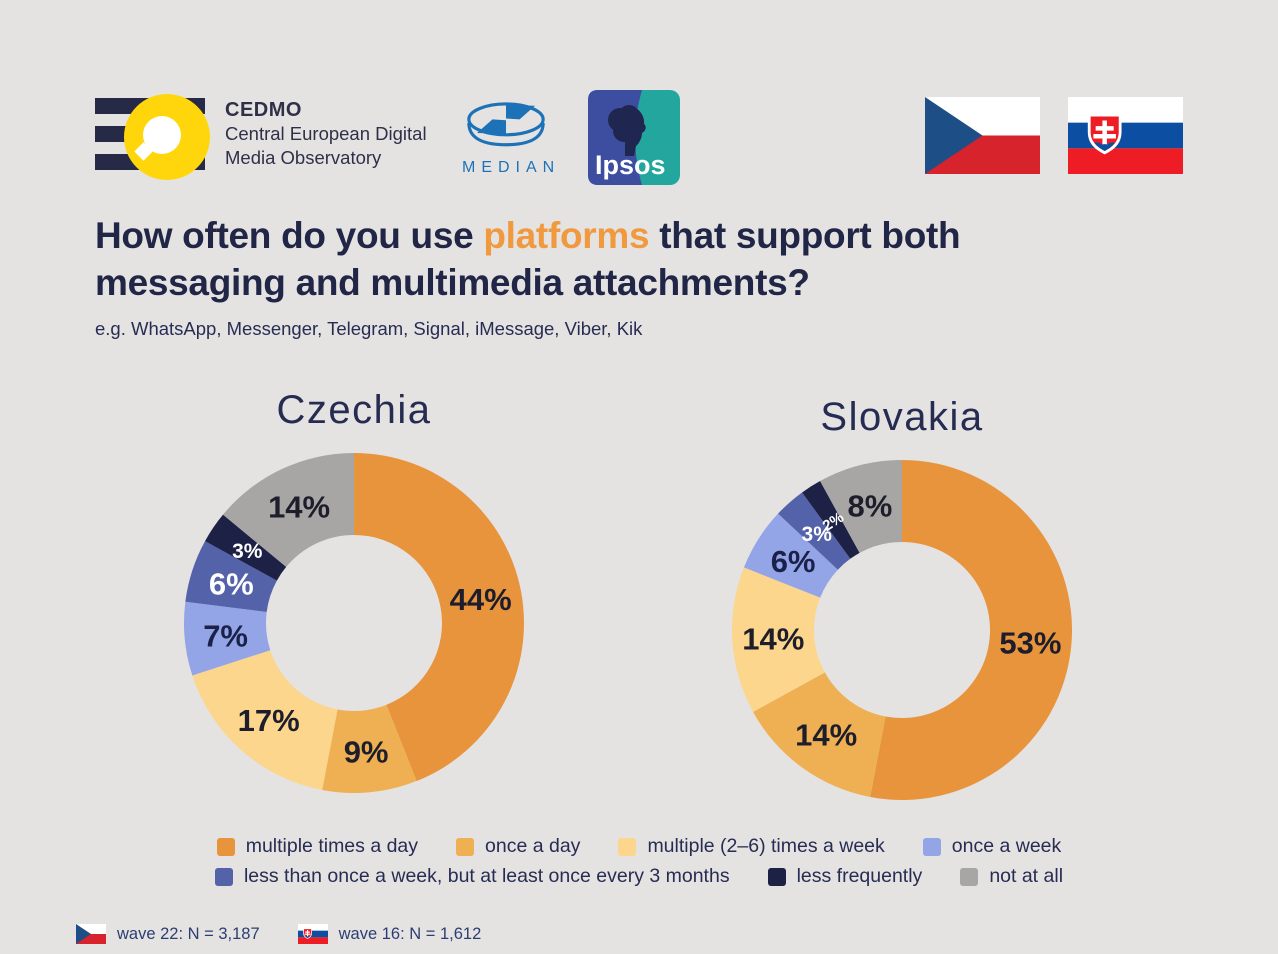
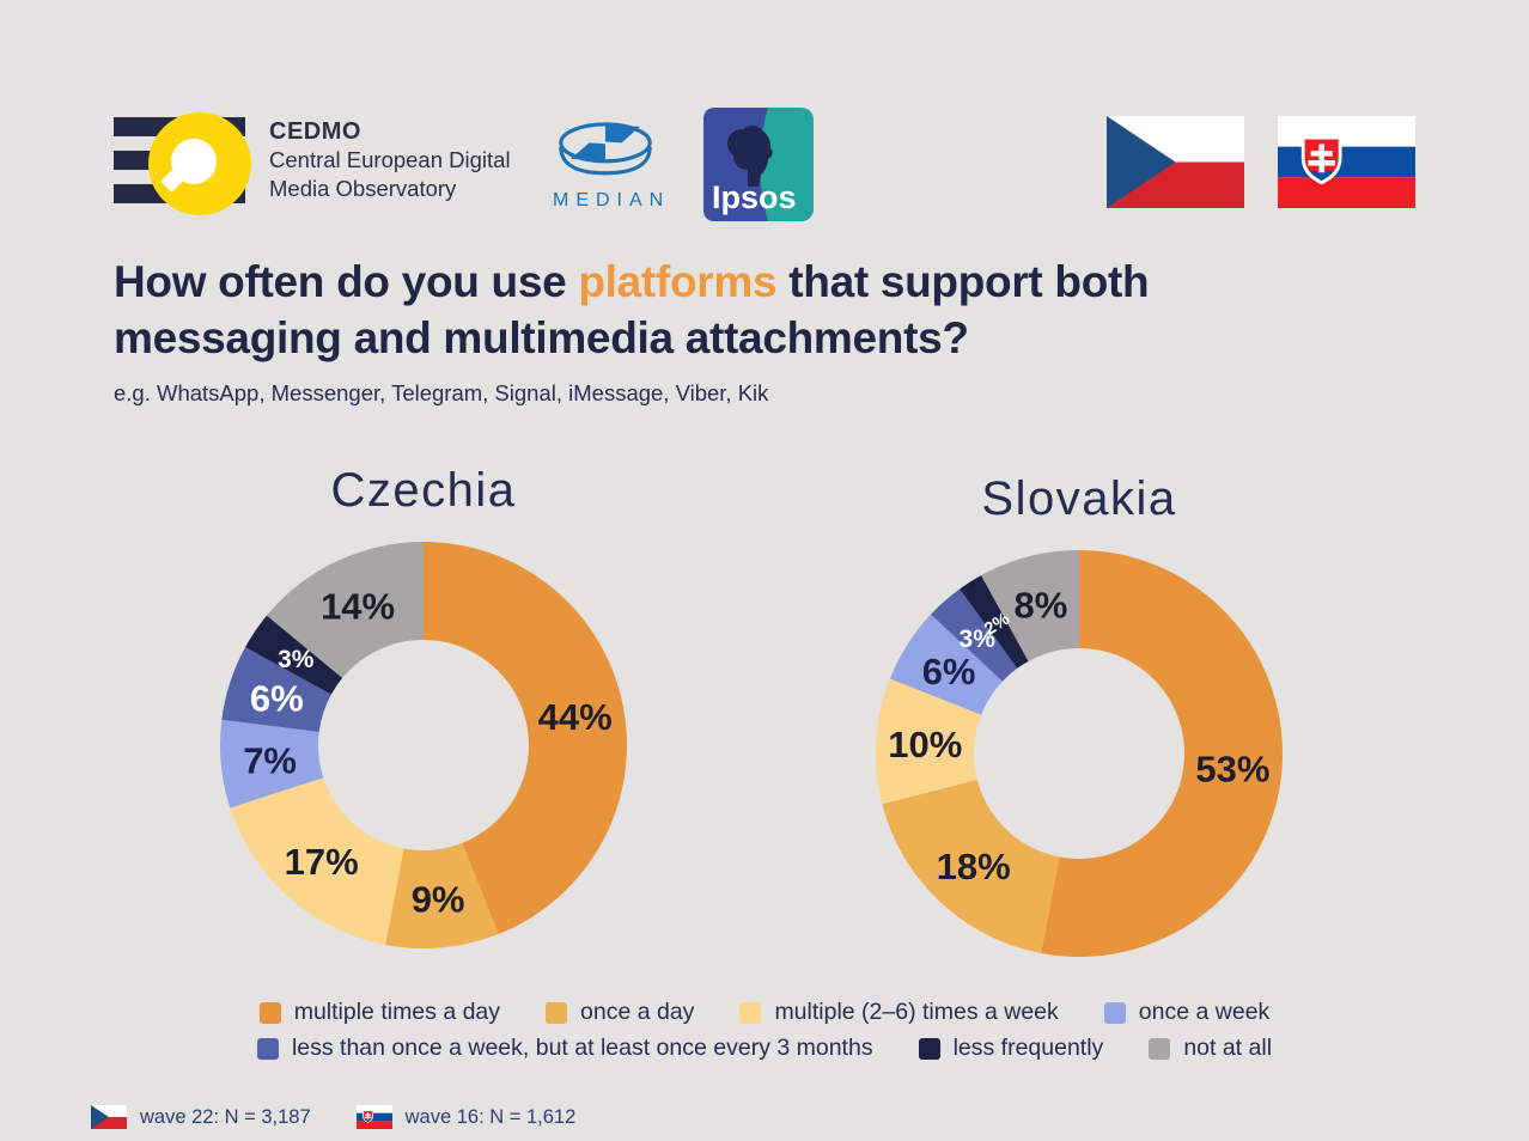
Slovakia/once a day: 14% -> 18%
Slovakia/multiple (2–6) times a week: 14% -> 10%
